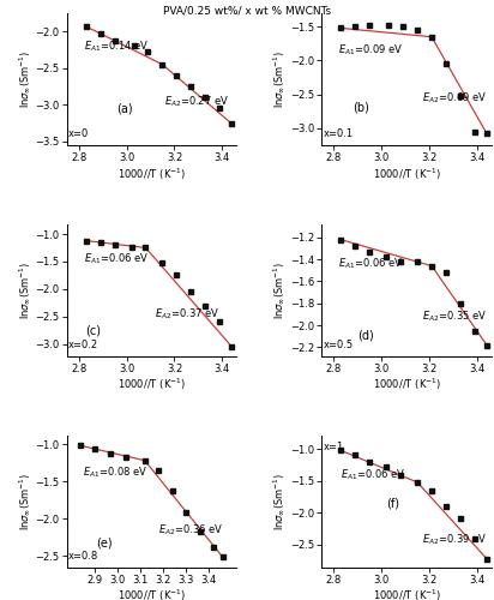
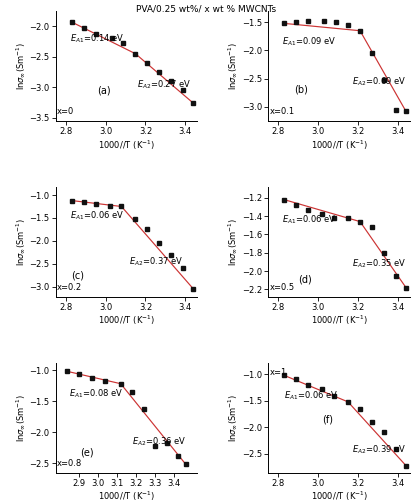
3.3: -1.92 -> -2.22
